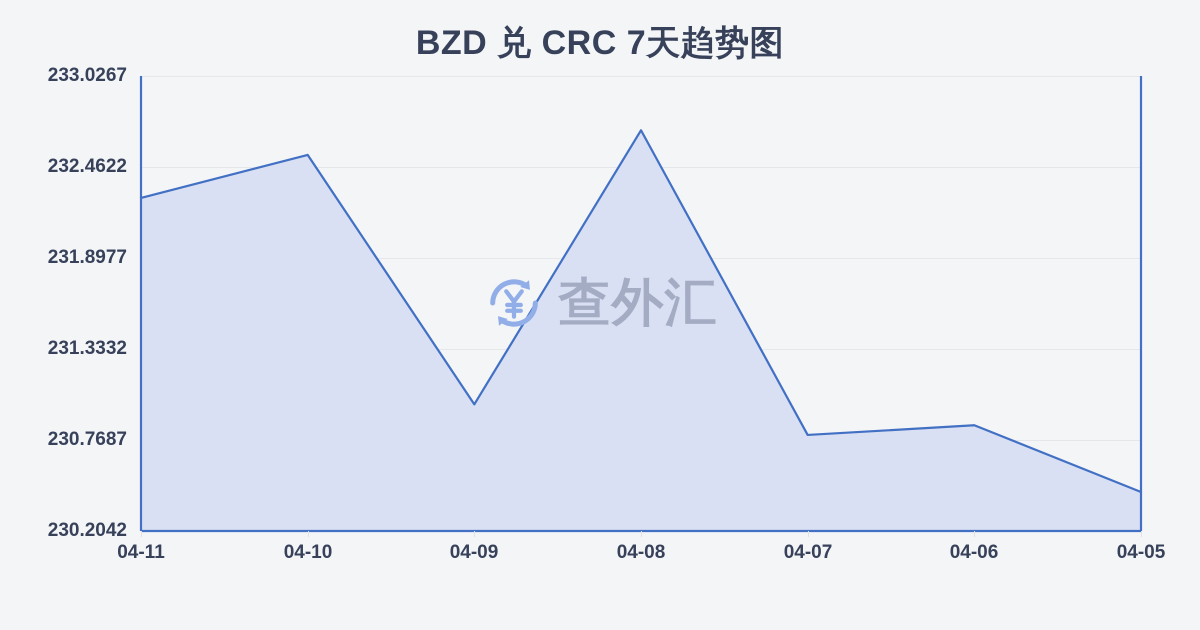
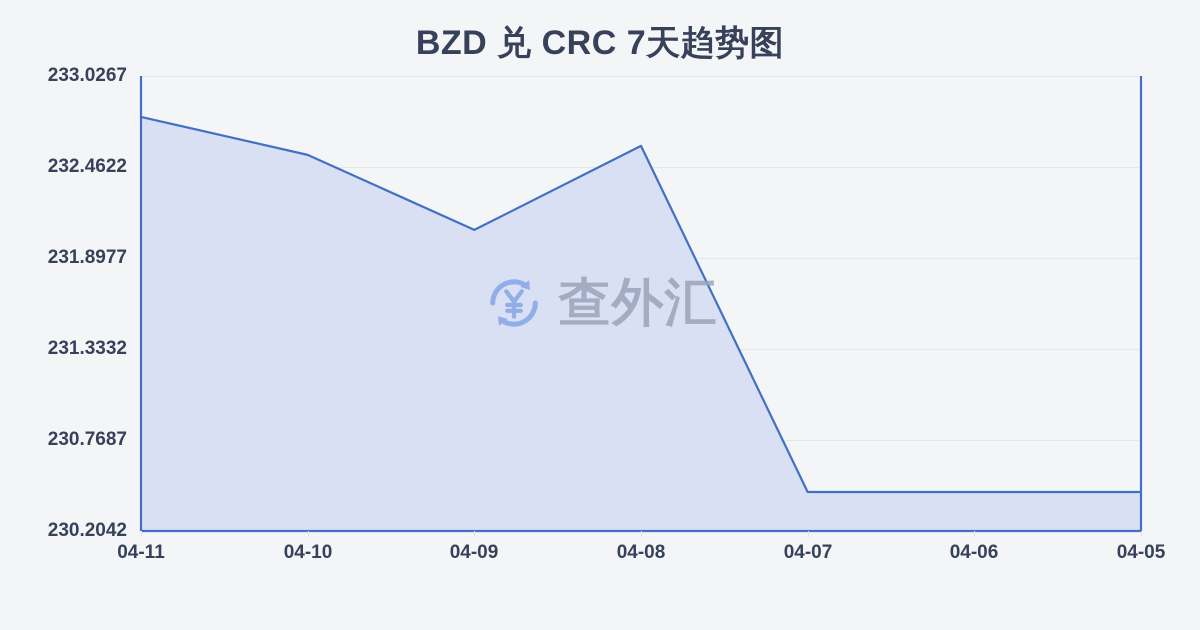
04-11: 232.27 -> 232.77
04-09: 230.99 -> 232.07
04-08: 232.69 -> 232.59
04-07: 230.80 -> 230.45
04-06: 230.86 -> 230.45
